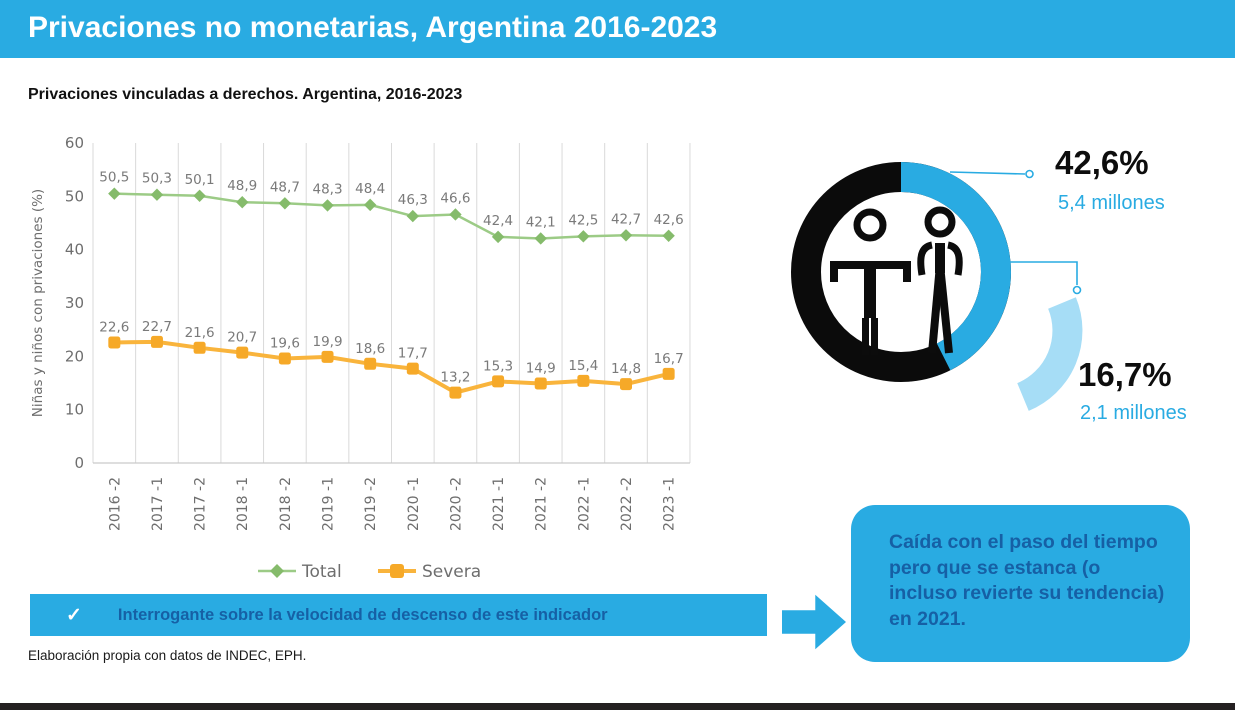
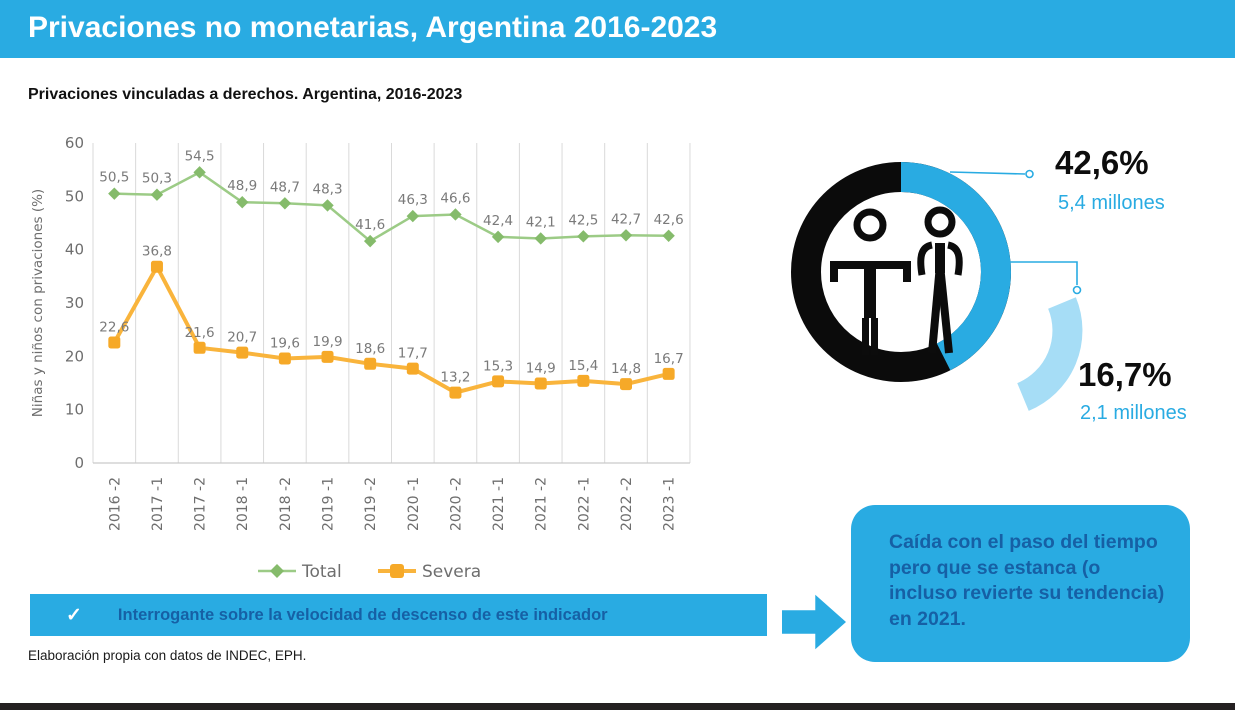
Severa/2017 -1: 22,7 -> 36,8
Total/2017 -2: 50,1 -> 54,5
Total/2019 -2: 48,4 -> 41,6
